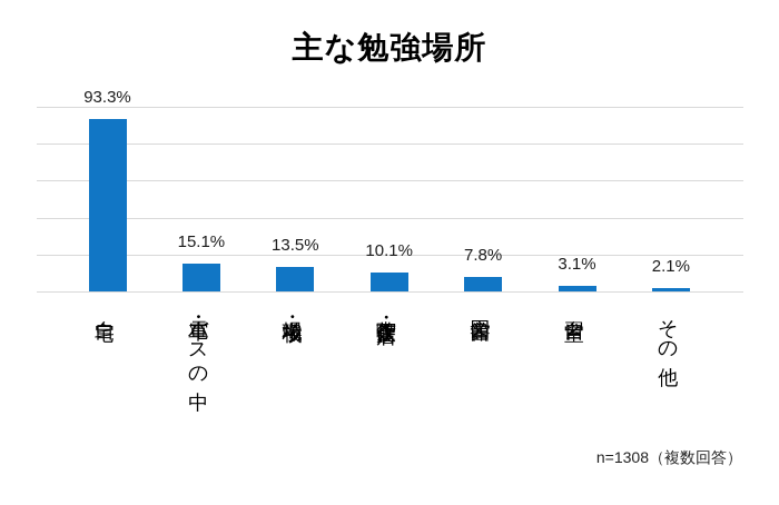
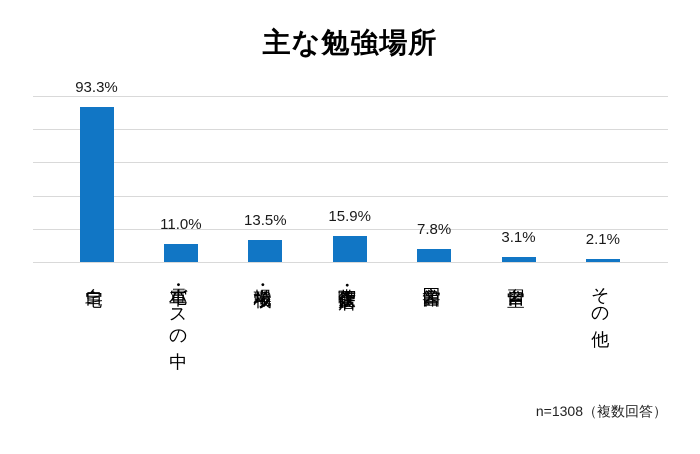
電車・バスの中: 15.1% -> 11.0%
喫茶店・飲食店: 10.1% -> 15.9%
